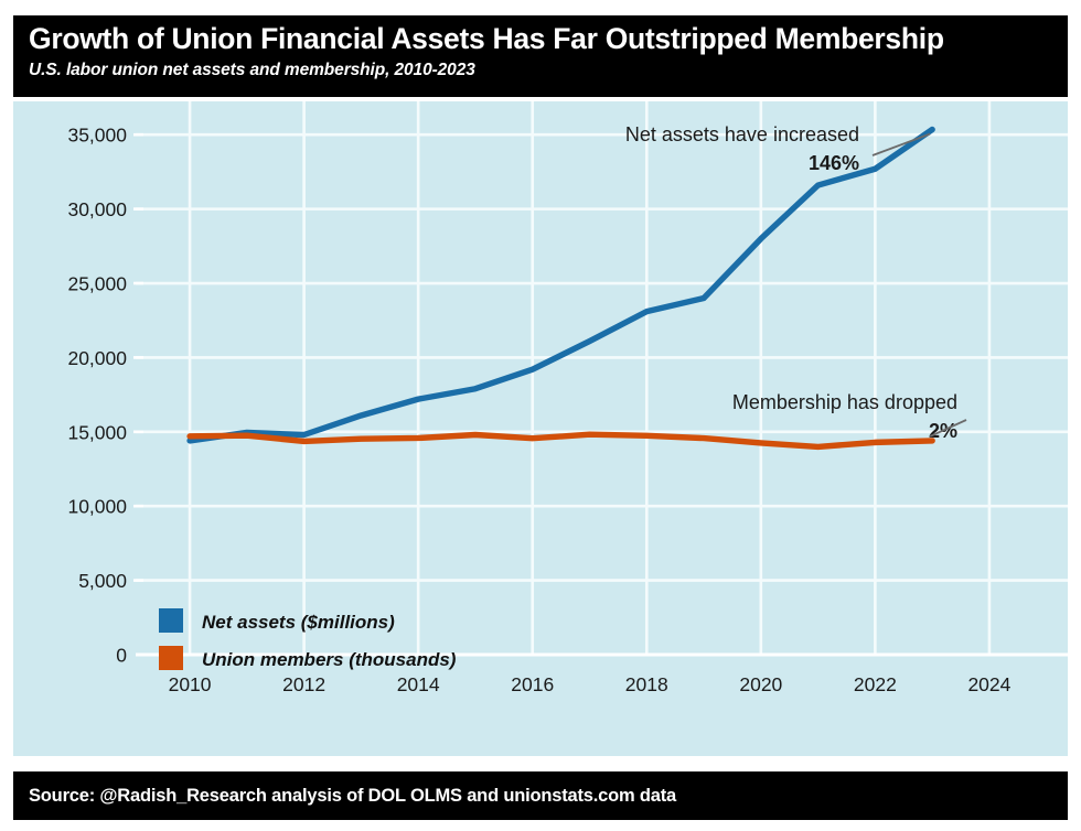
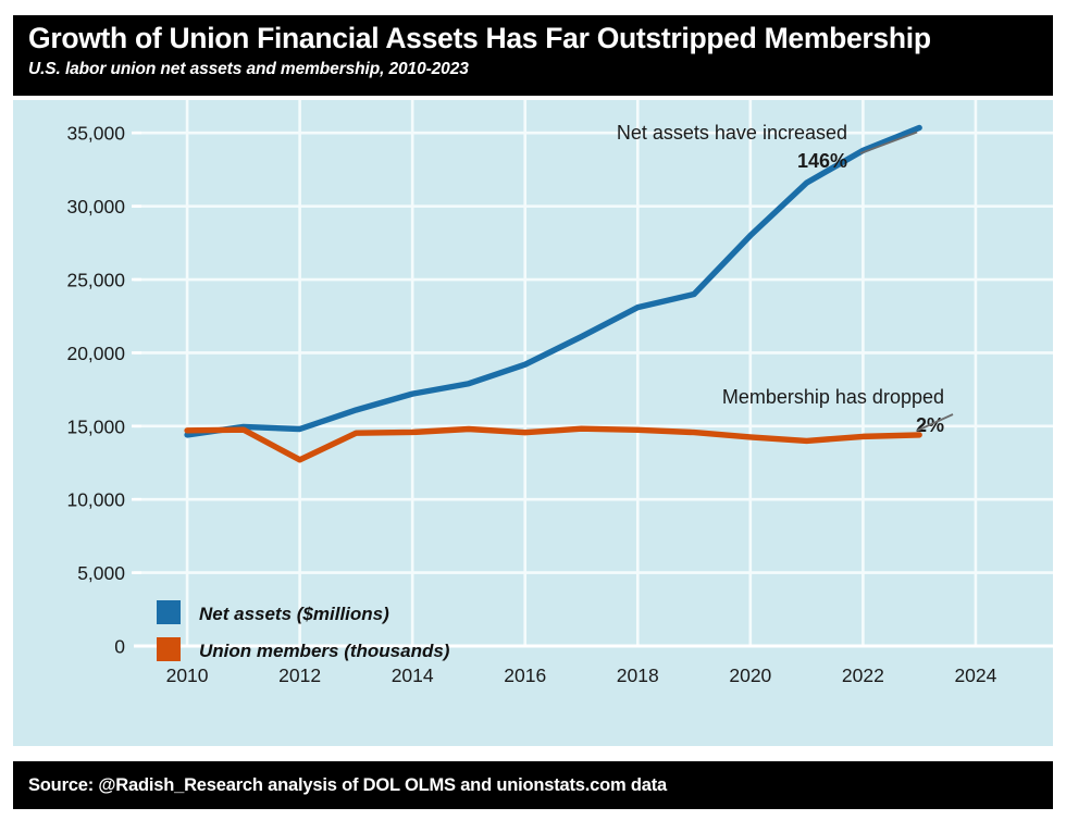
Union members (thousands)/2012: 14400 -> 12700
Net assets ($millions)/2022: 32700 -> 33800
